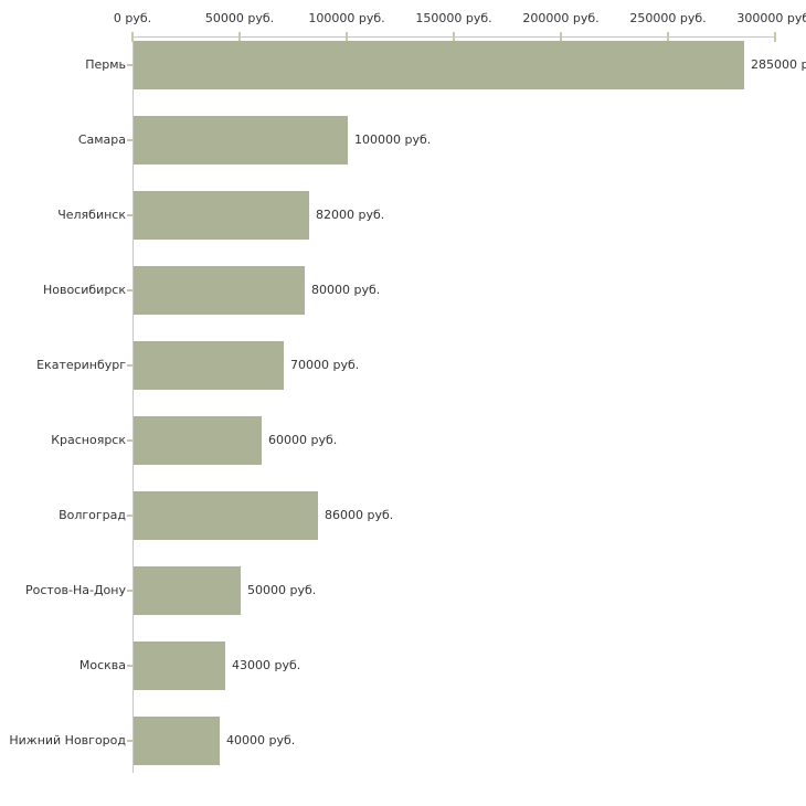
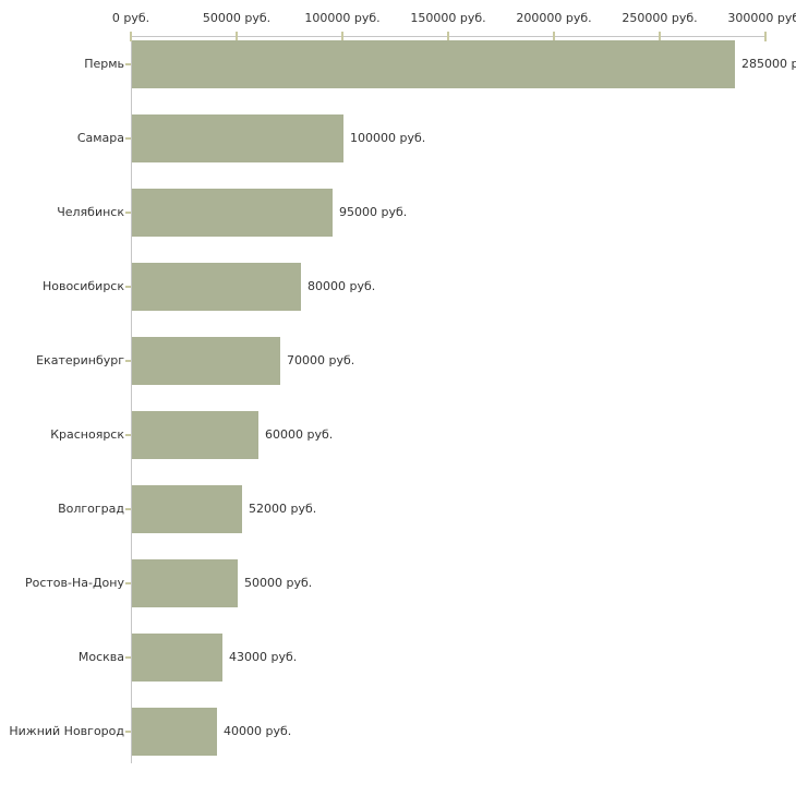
Челябинск: 82000 -> 95000
Волгоград: 86000 -> 52000
